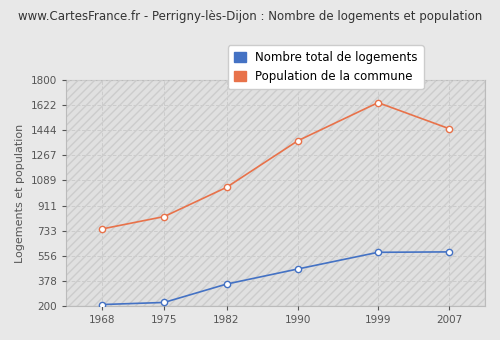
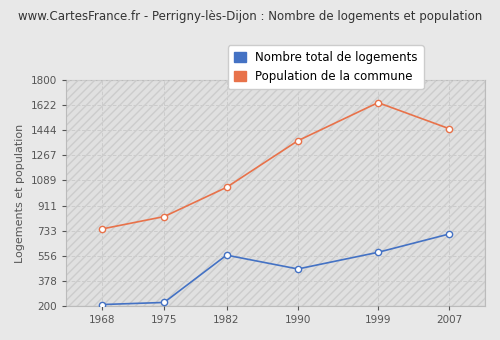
Nombre total de logements/1982: 360 -> 560
Nombre total de logements/2007: 580 -> 710
